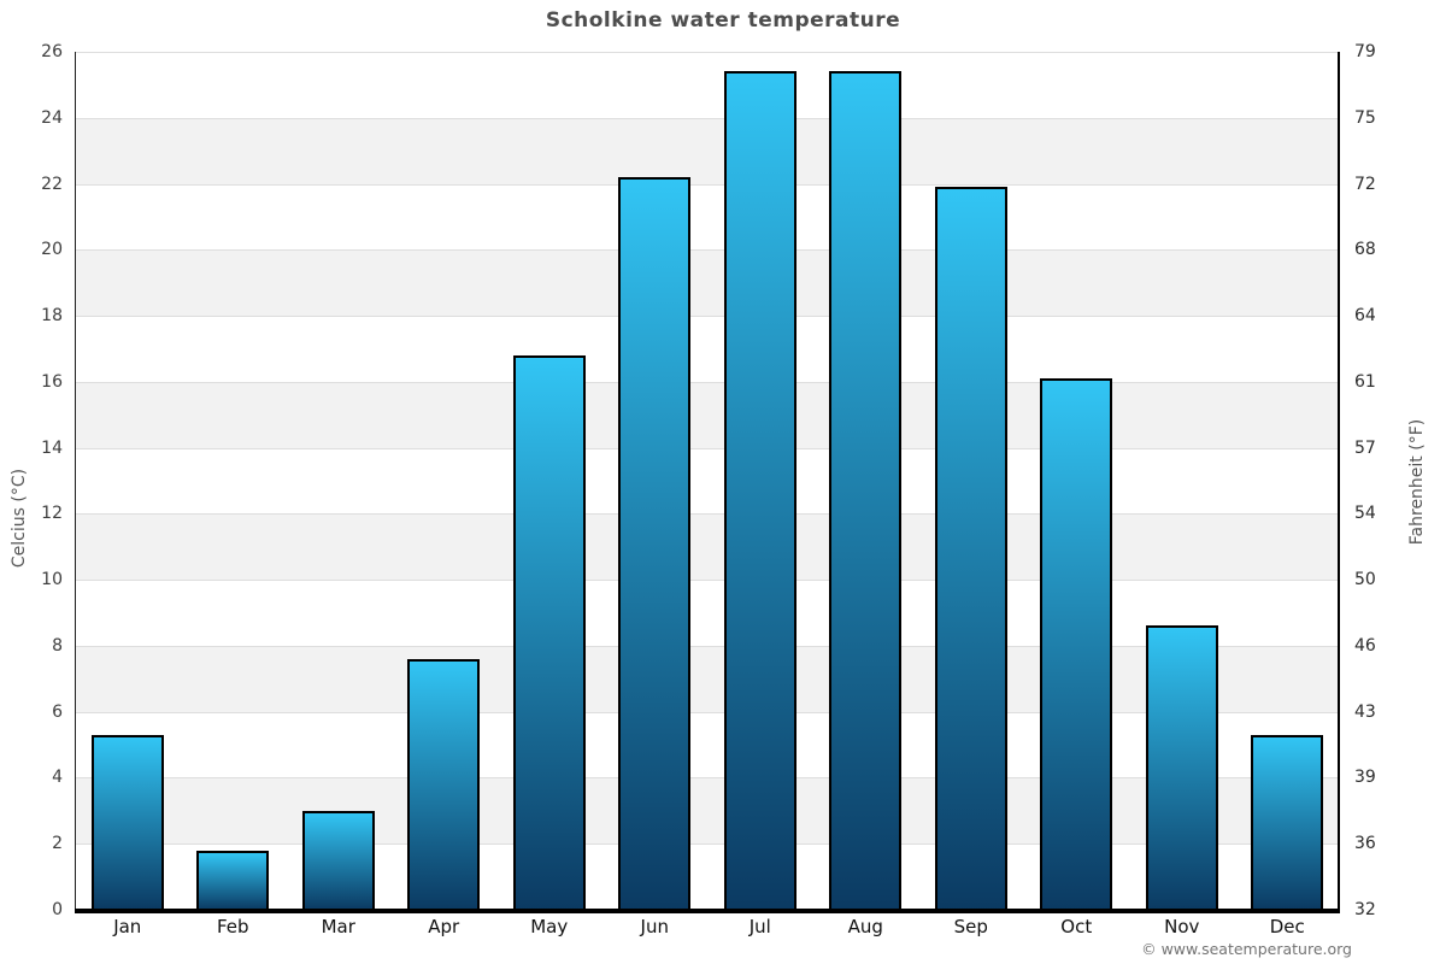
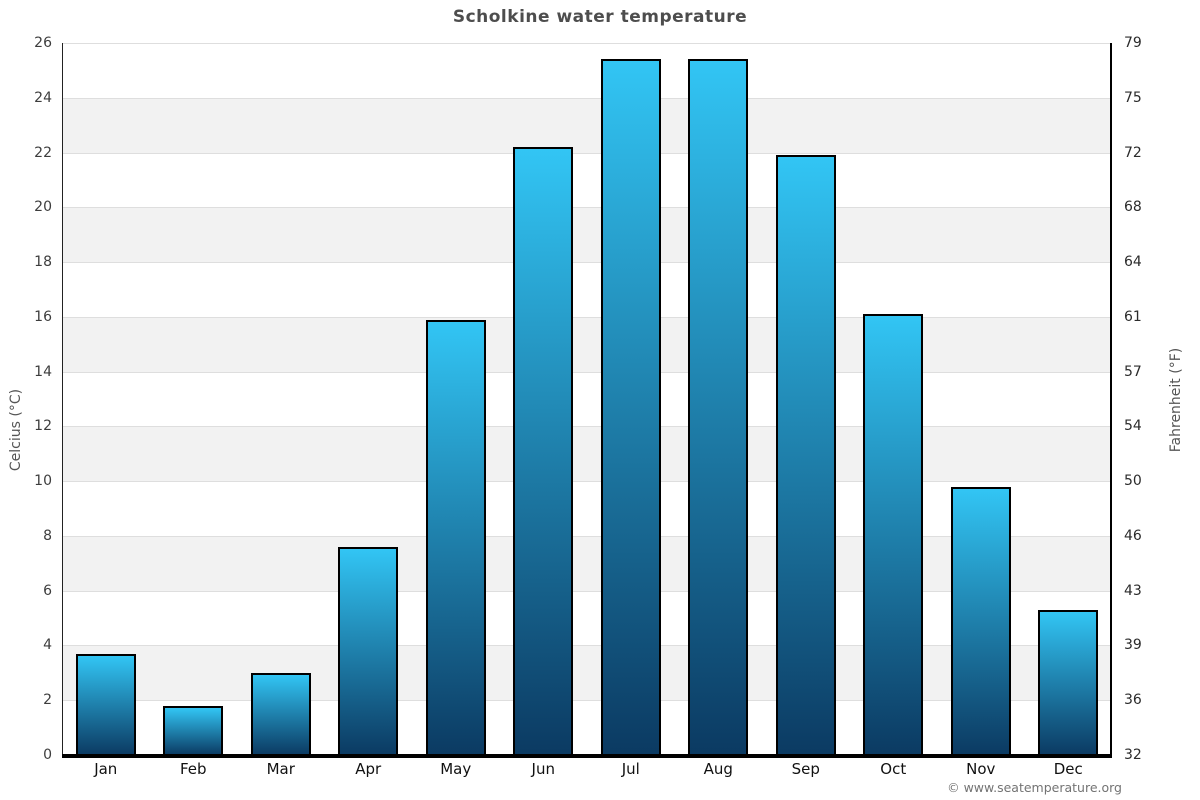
Jan: 5.3 -> 3.7
May: 16.8 -> 15.9
Nov: 8.6 -> 9.8
